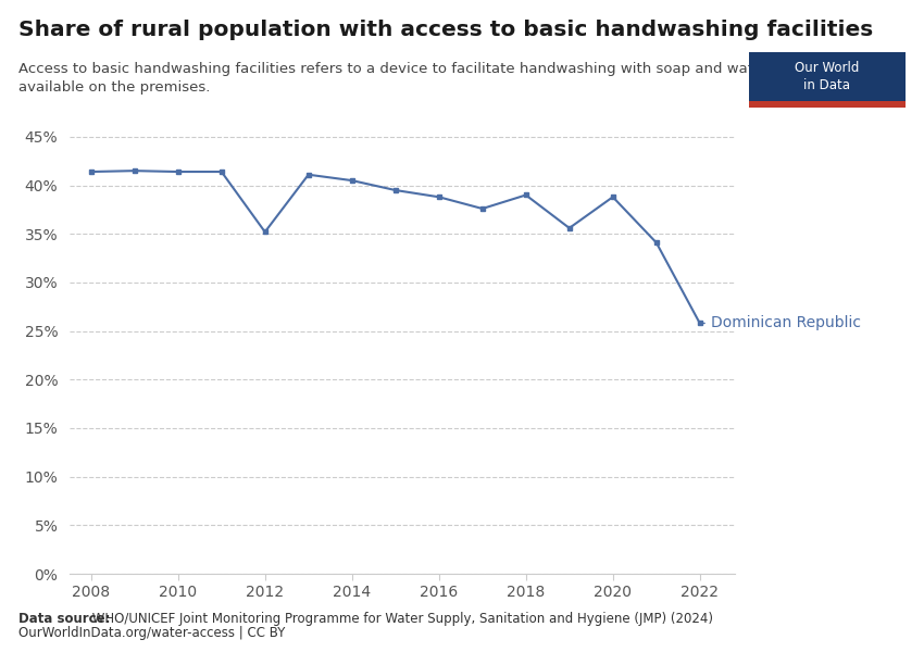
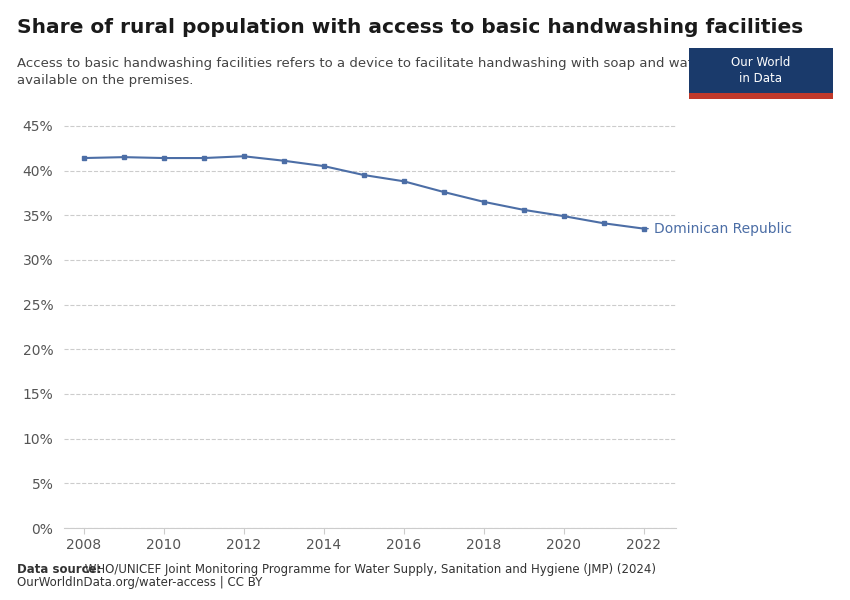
2012: 35.2% -> 41.6%
2018: 39.0% -> 36.5%
2020: 38.8% -> 34.9%
2022: 25.8% -> 33.5%
